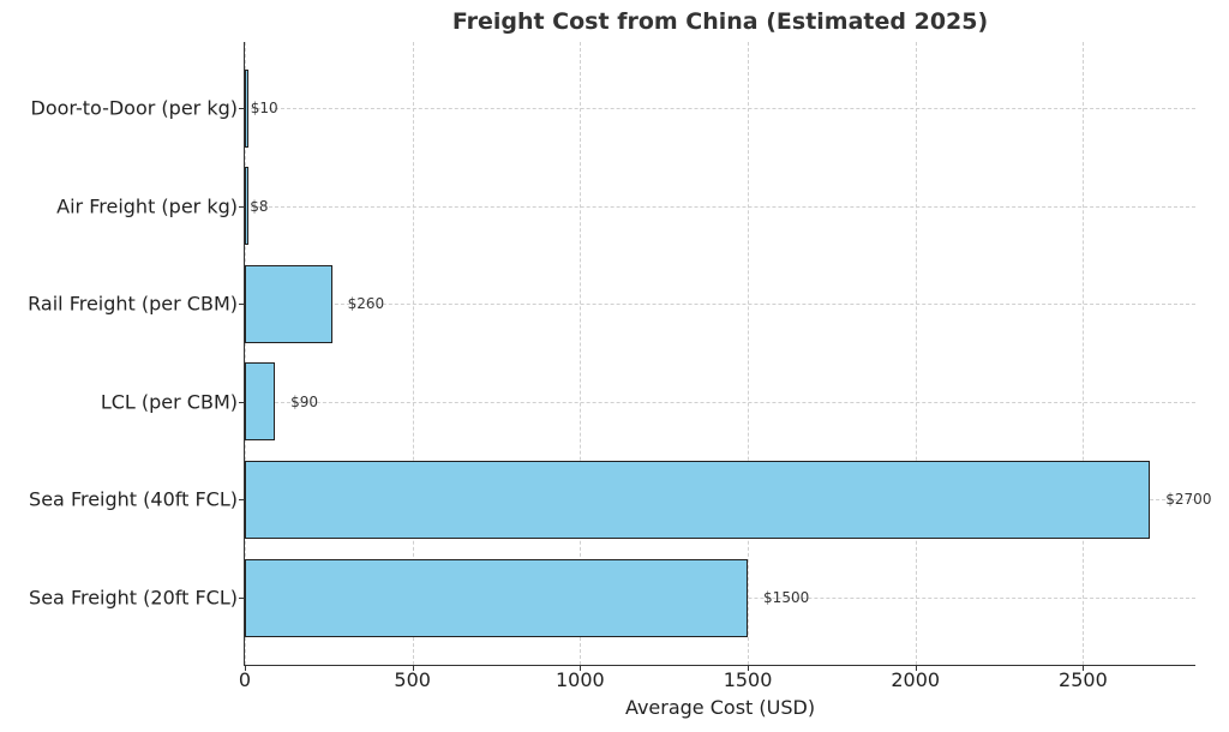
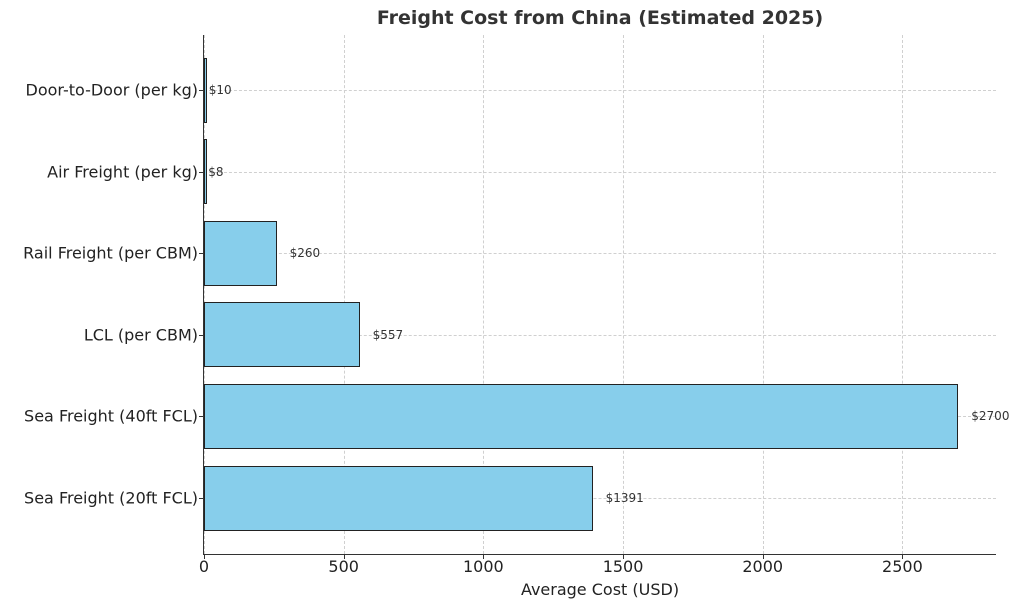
LCL (per CBM): $90 -> $557
Sea Freight (20ft FCL): $1500 -> $1391
